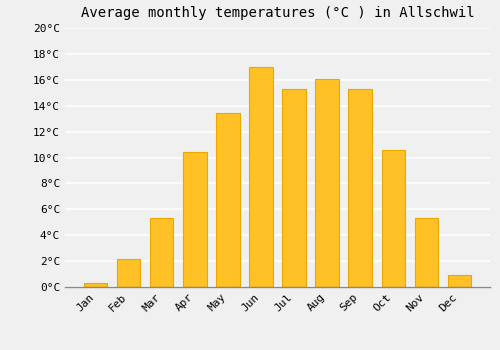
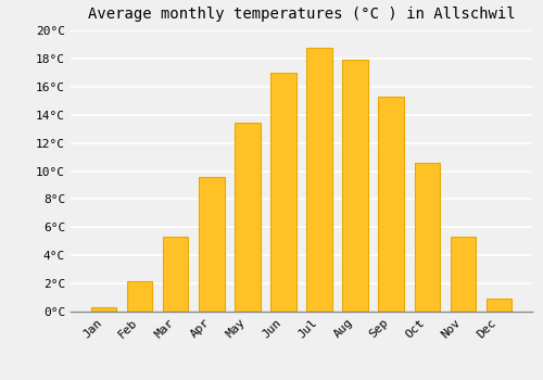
Apr: 10.4°C -> 9.6°C
Jul: 15.3°C -> 18.8°C
Aug: 16.1°C -> 17.9°C
